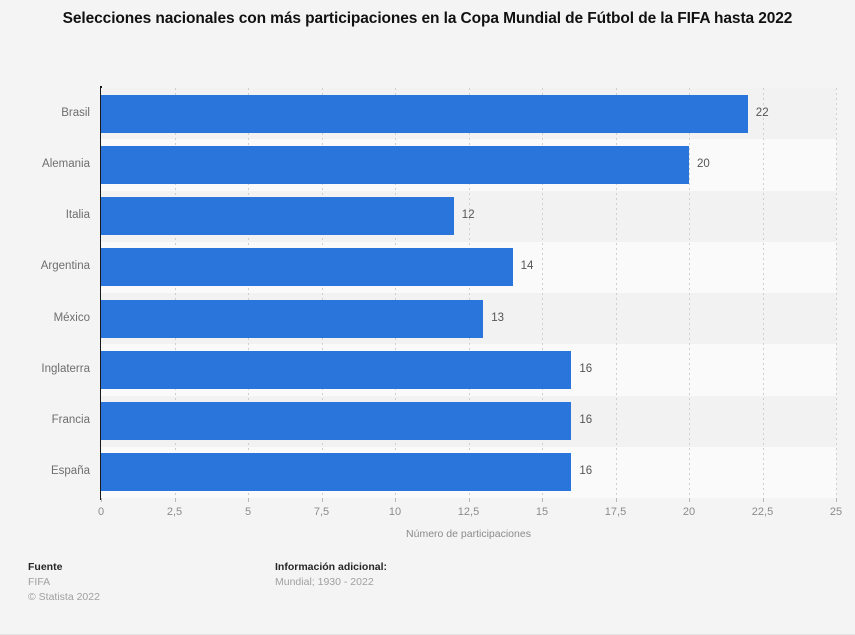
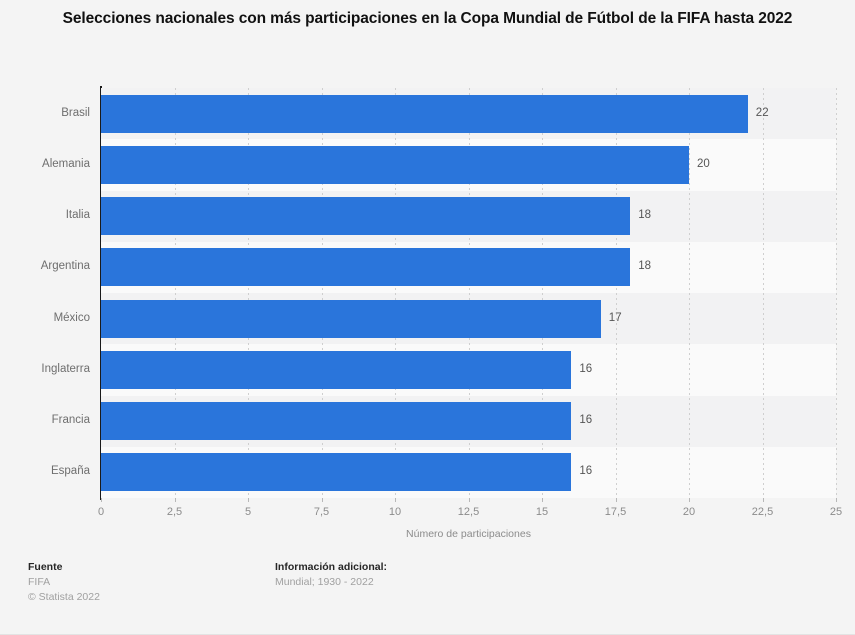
Italia: 12 -> 18
Argentina: 14 -> 18
México: 13 -> 17
